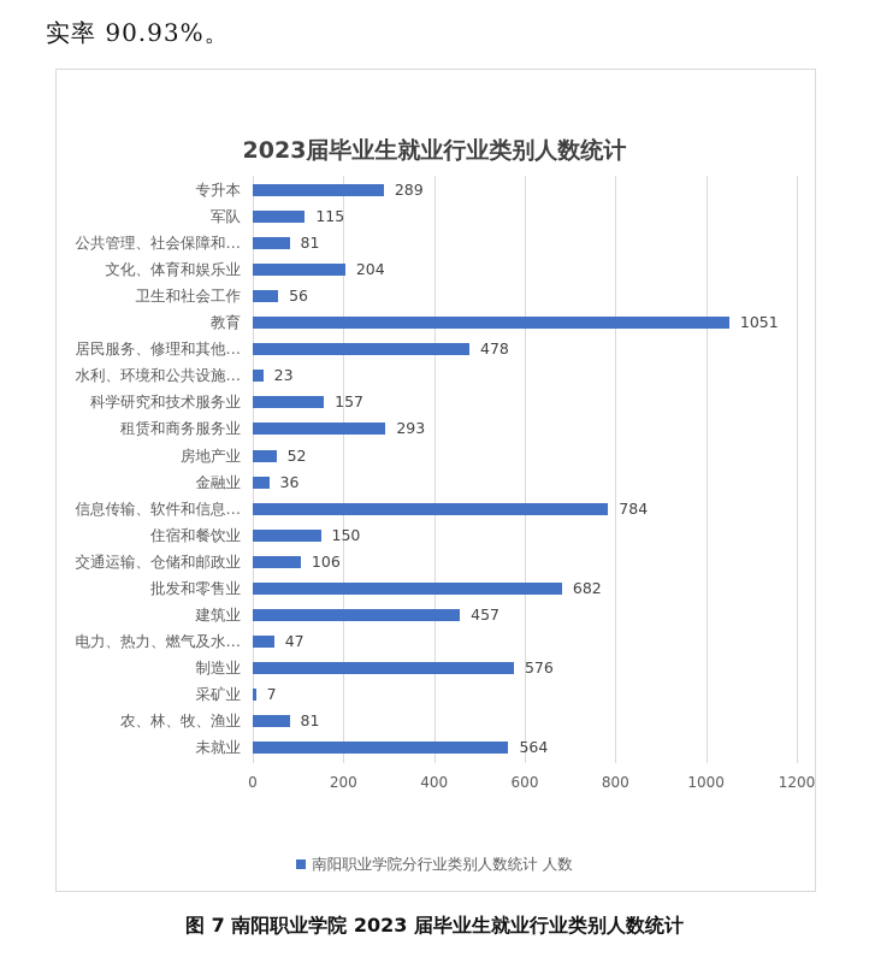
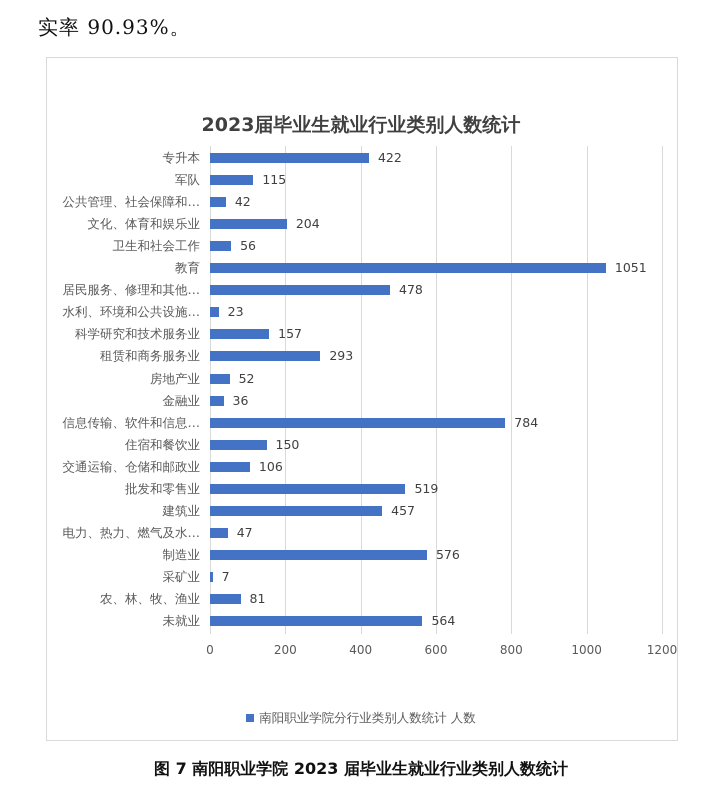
专升本: 289 -> 422
公共管理、社会保障和…: 81 -> 42
批发和零售业: 682 -> 519
